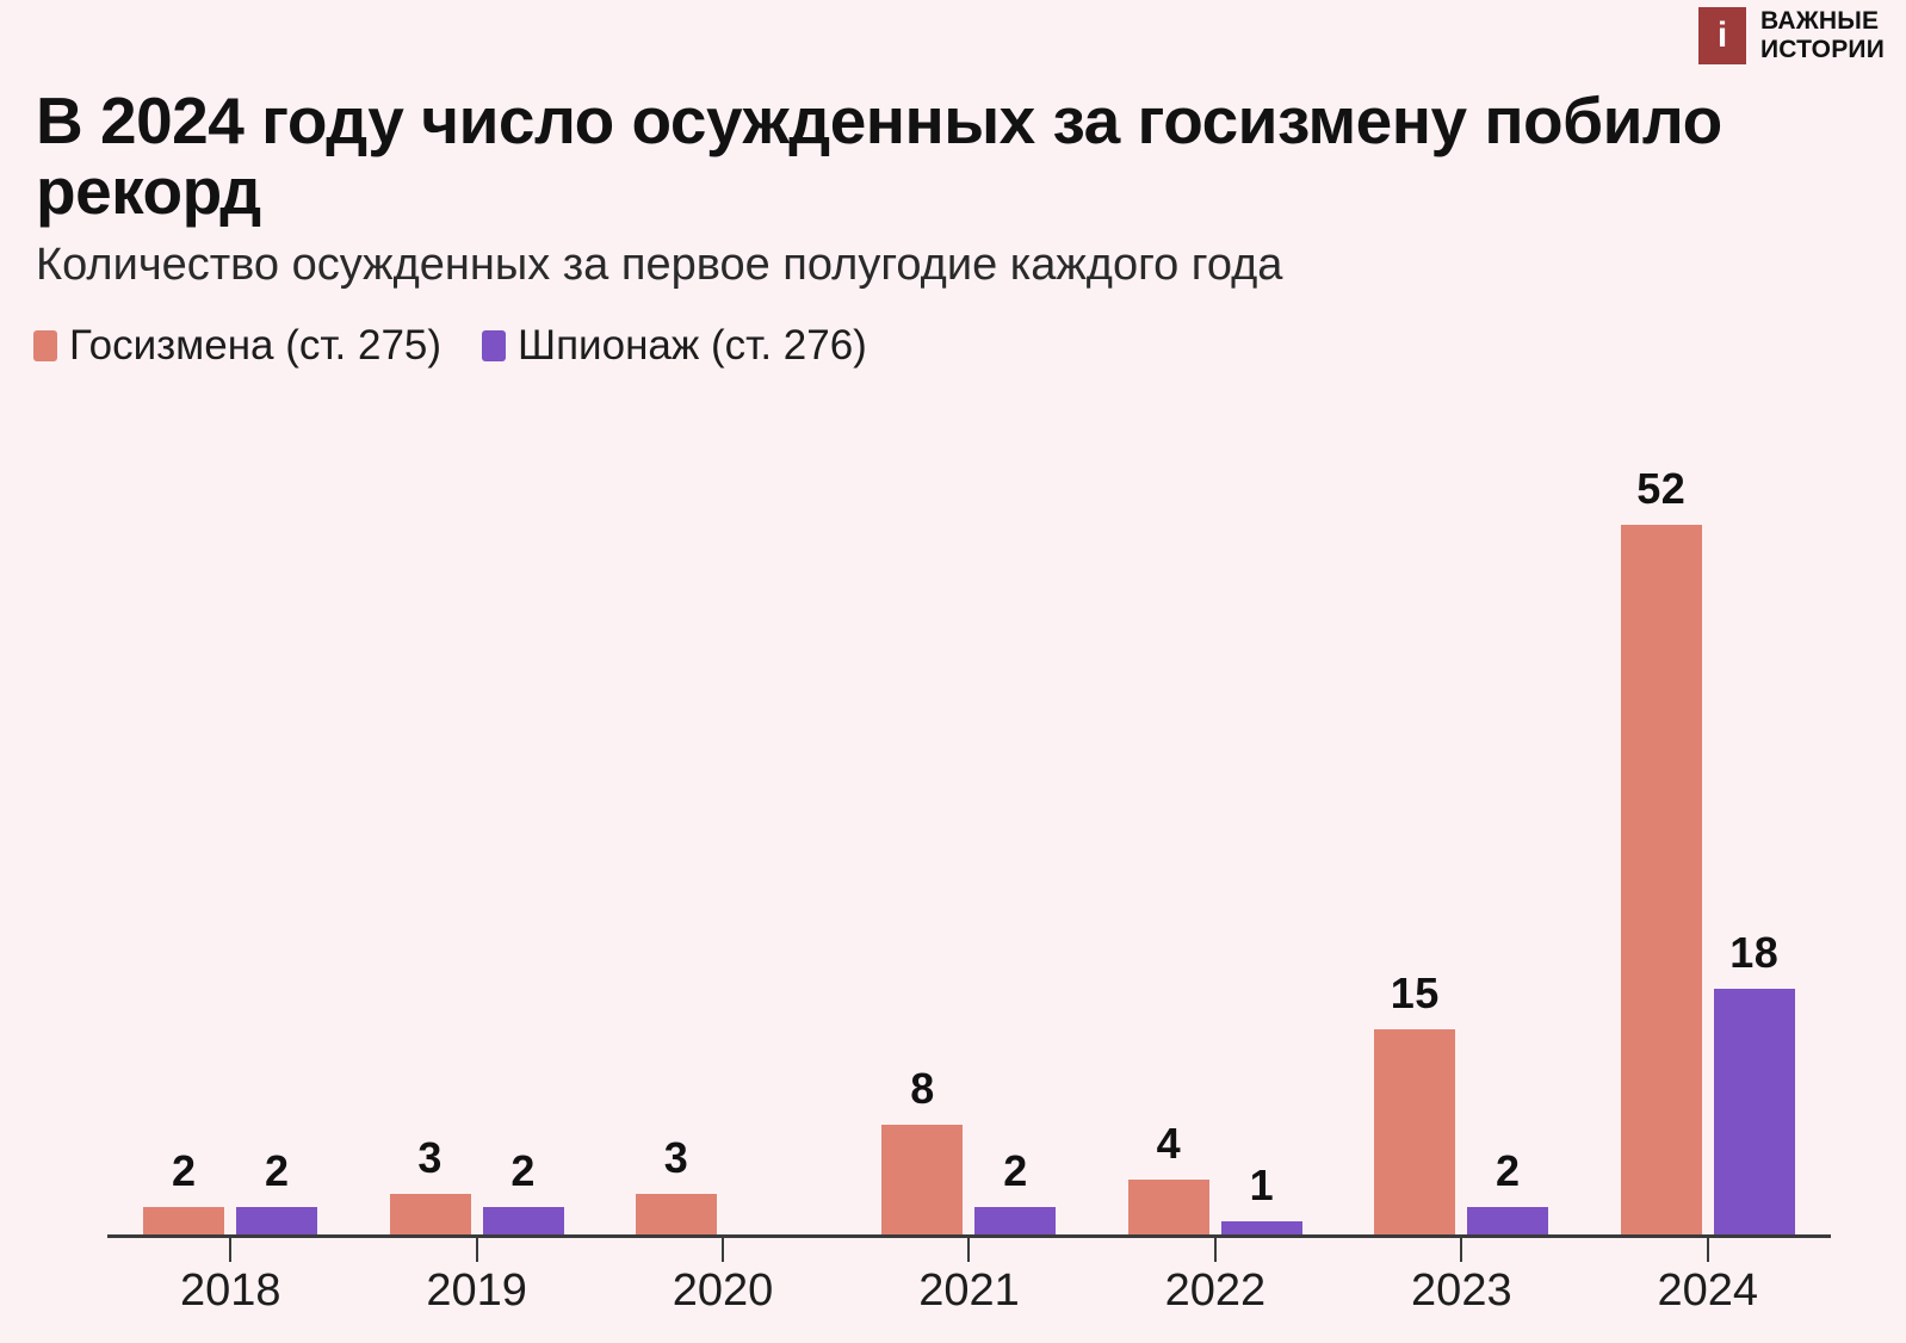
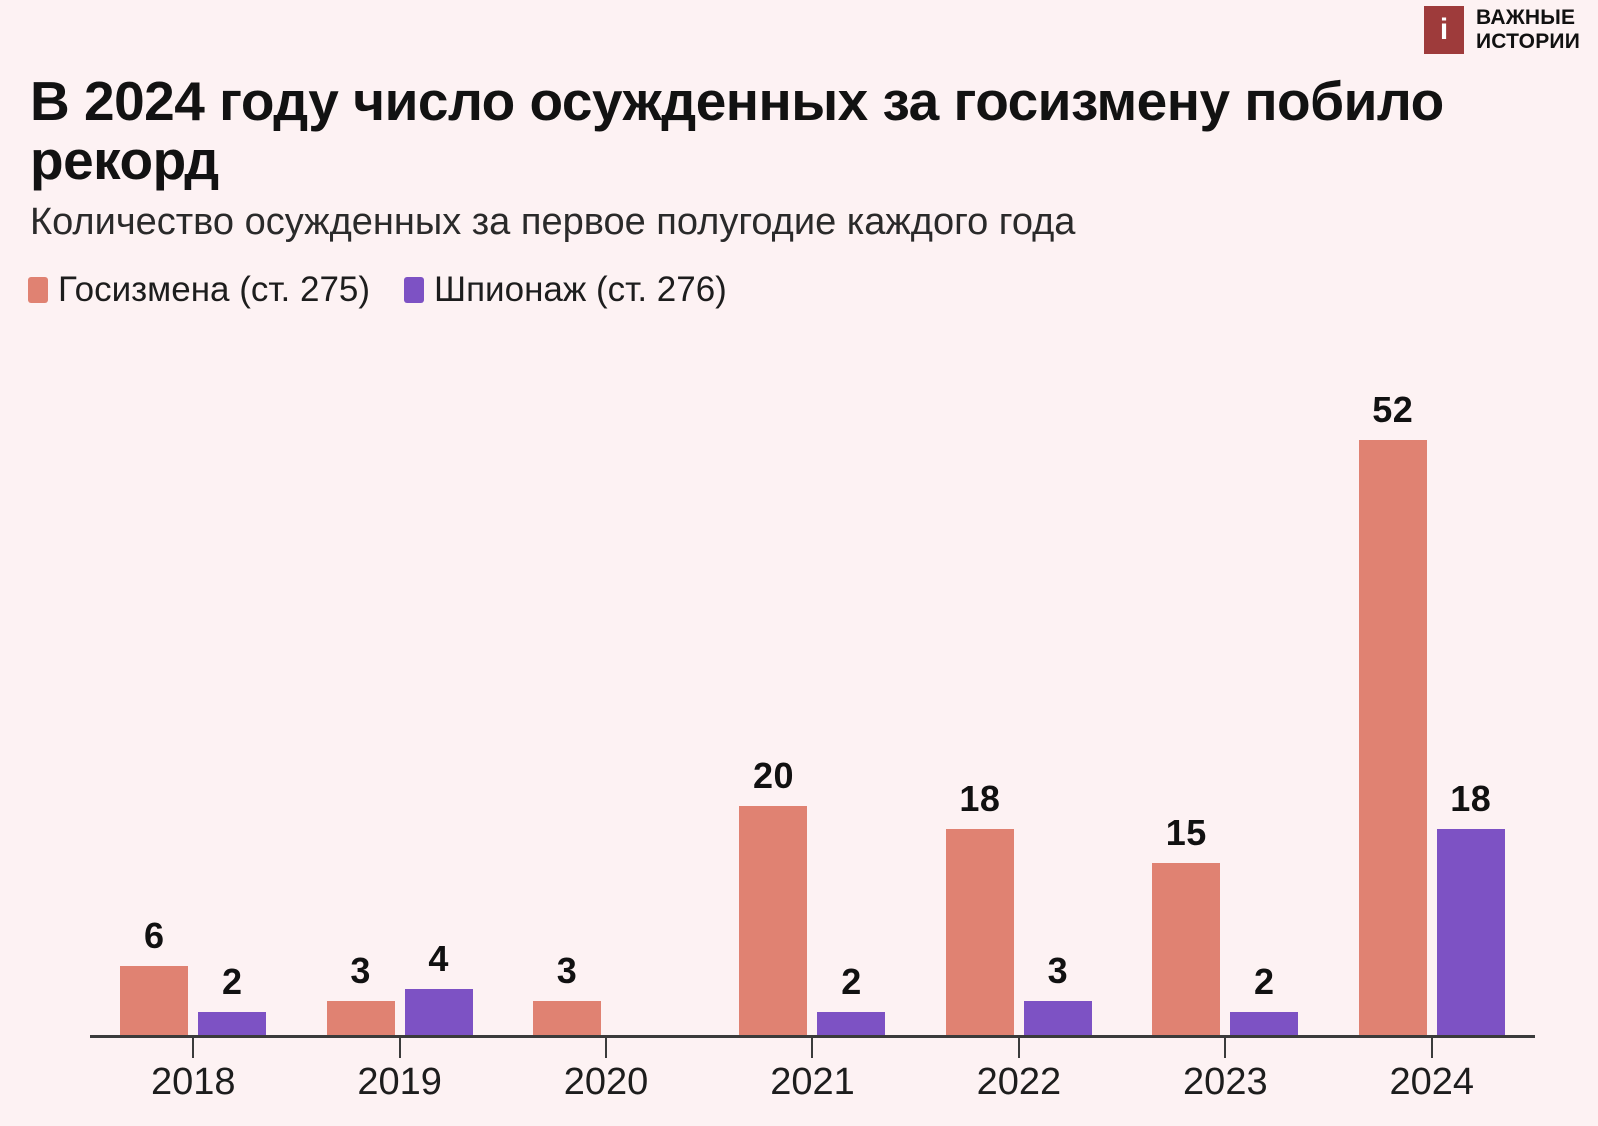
Госизмена (ст. 275)/2018: 2 -> 6
Шпионаж (ст. 276)/2019: 2 -> 4
Госизмена (ст. 275)/2021: 8 -> 20
Госизмена (ст. 275)/2022: 4 -> 18
Шпионаж (ст. 276)/2022: 1 -> 3
